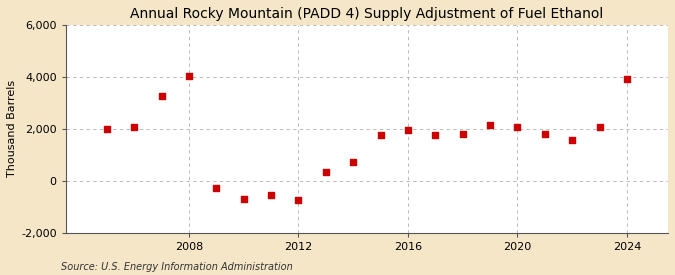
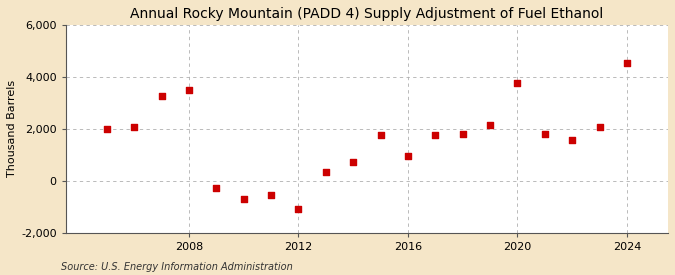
2008: 4,050 -> 3,500
2012: -750 -> -1,100
2016: 1,950 -> 950
2020: 2,050 -> 3,750
2024: 3,900 -> 4,550
